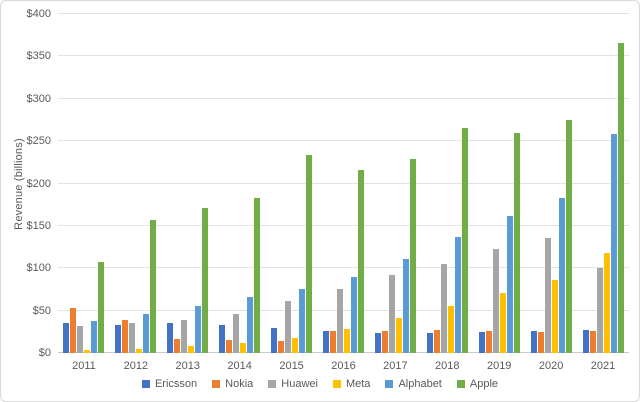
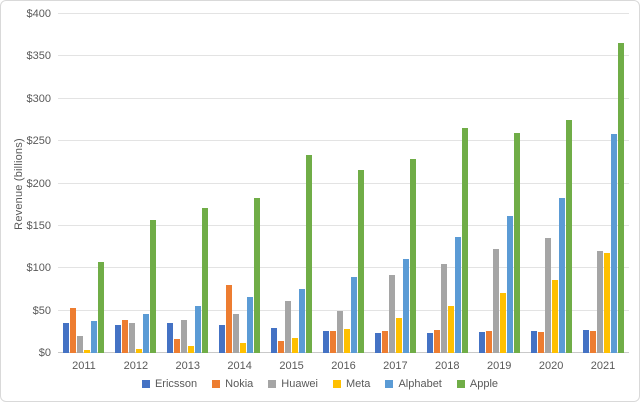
Huawei/2011: $30 -> $20
Nokia/2014: $20 -> $80
Huawei/2016: $80 -> $50
Huawei/2021: $100 -> $120
